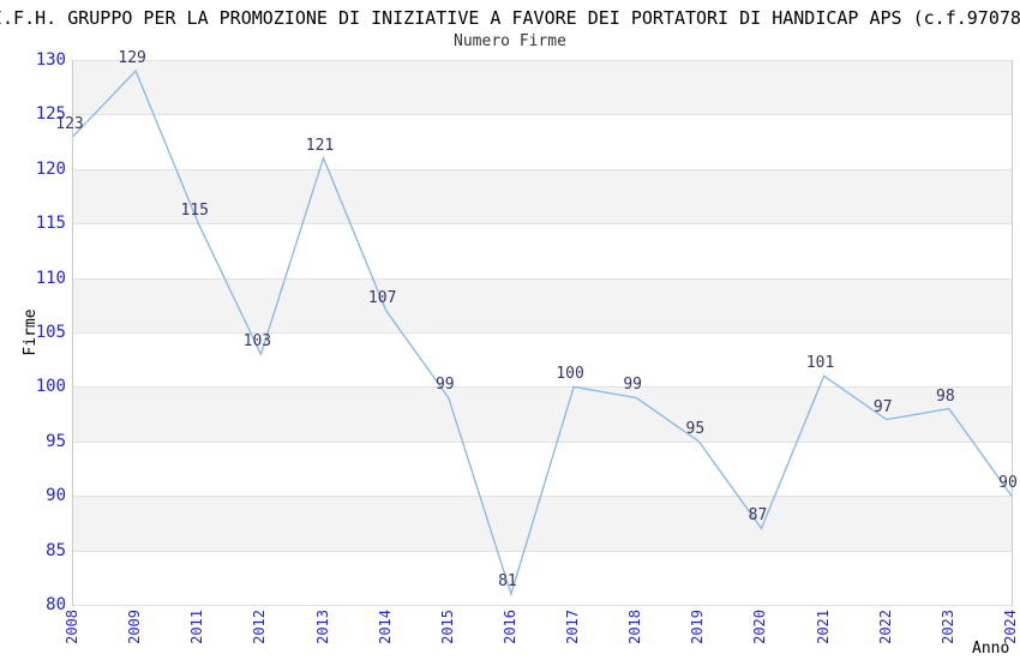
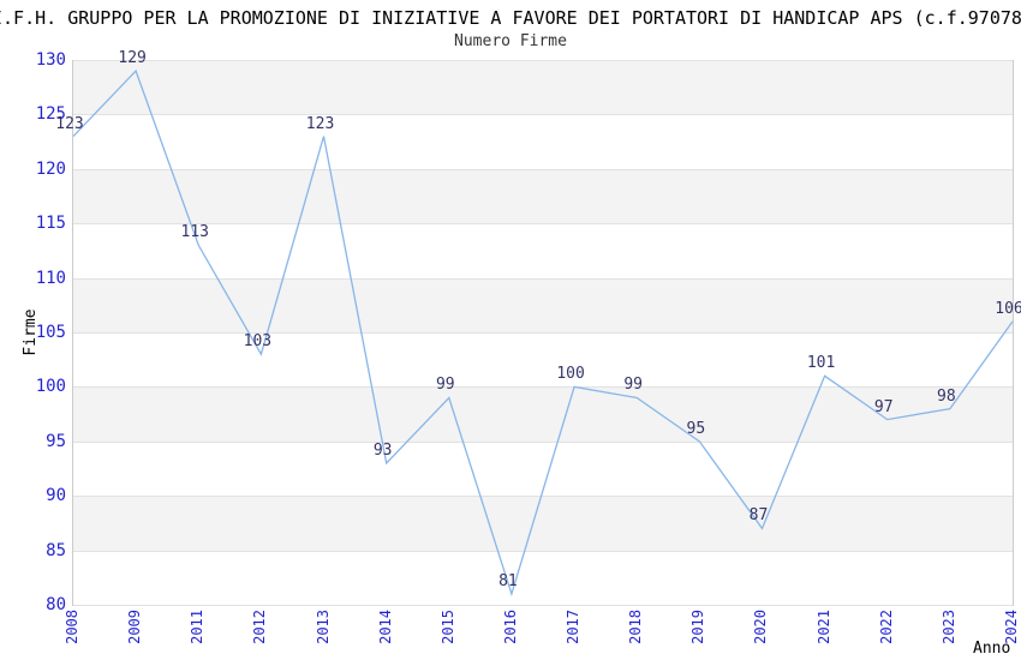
2011: 115 -> 113
2013: 121 -> 123
2014: 107 -> 93
2024: 90 -> 106
